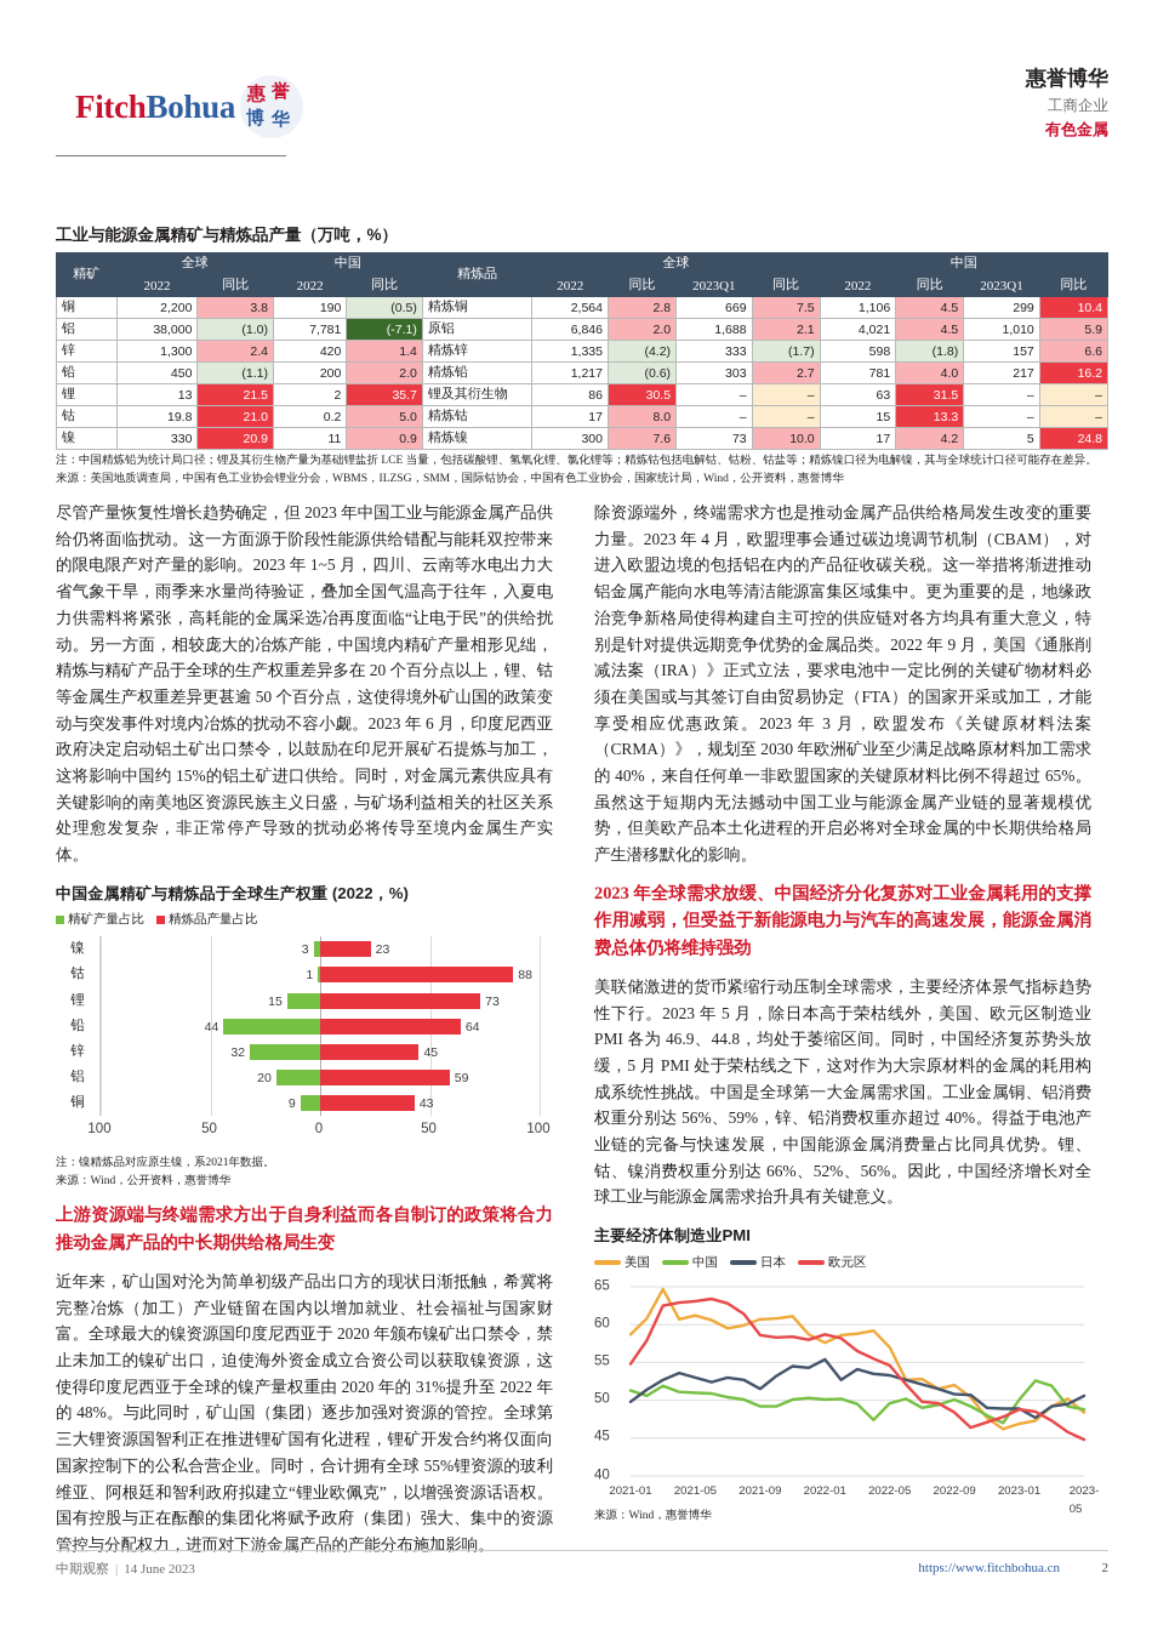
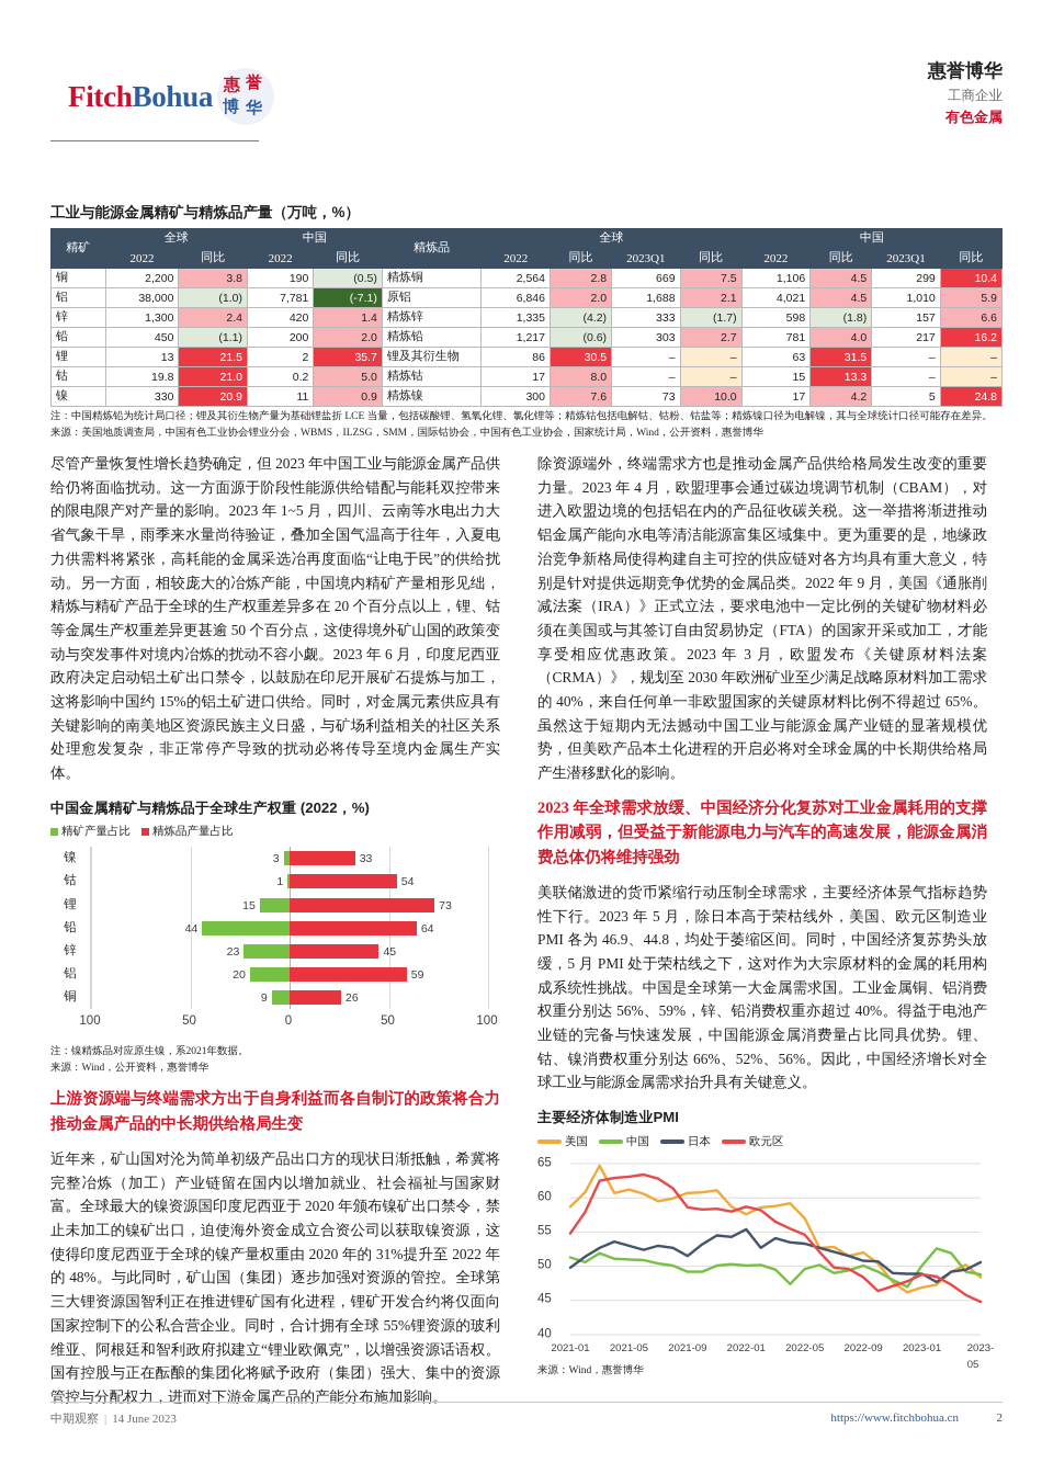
中国金属精矿与精炼品于全球生产权重 (2022，%)/精炼品产量占比/镍: 23 -> 33
中国金属精矿与精炼品于全球生产权重 (2022，%)/精炼品产量占比/钴: 88 -> 54
中国金属精矿与精炼品于全球生产权重 (2022，%)/精矿产量占比/锌: 32 -> 23
中国金属精矿与精炼品于全球生产权重 (2022，%)/精炼品产量占比/铜: 43 -> 26
